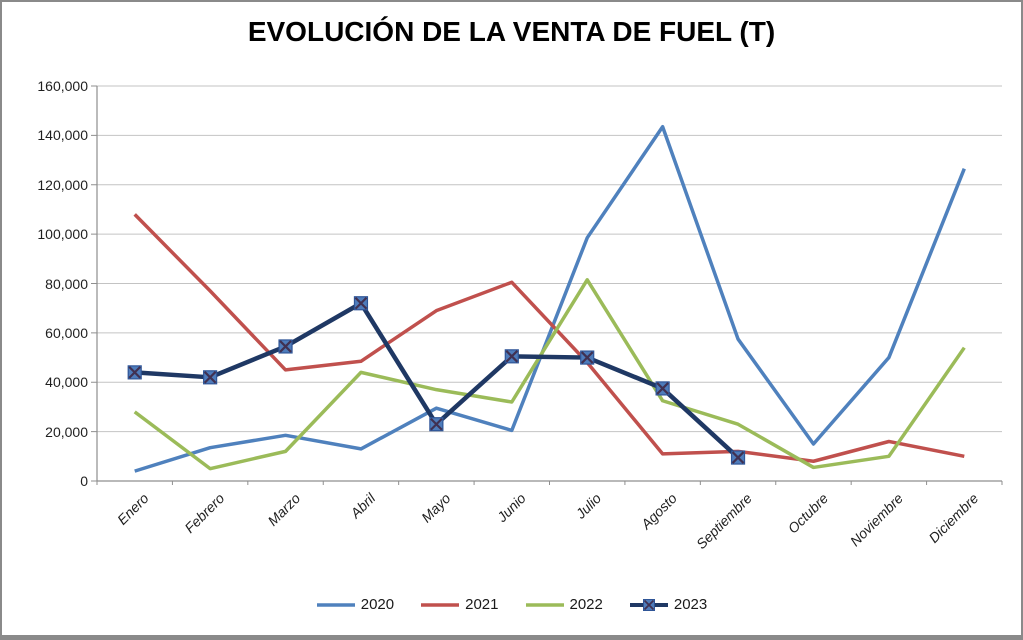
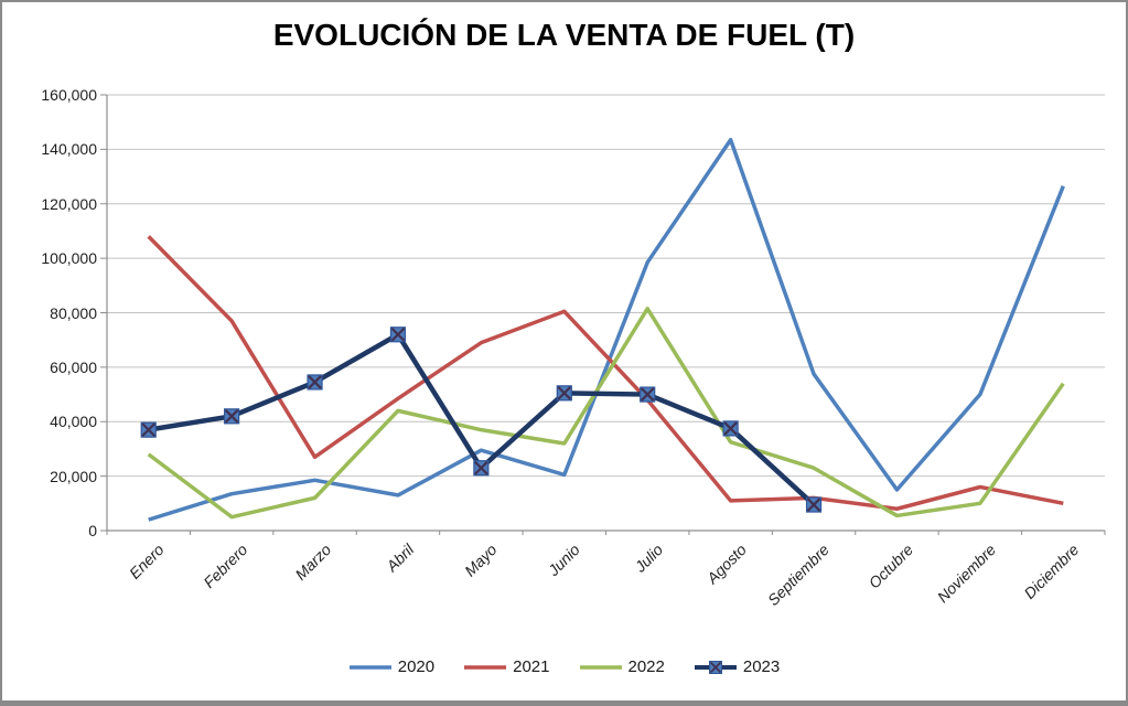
2023/Enero: 44000 -> 37000
2021/Marzo: 45000 -> 27000
